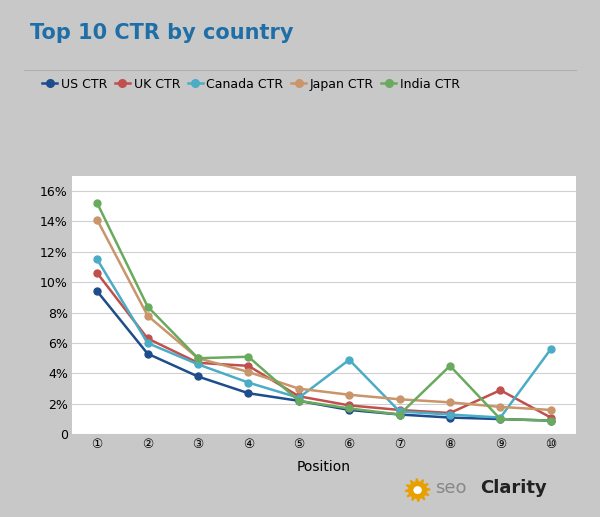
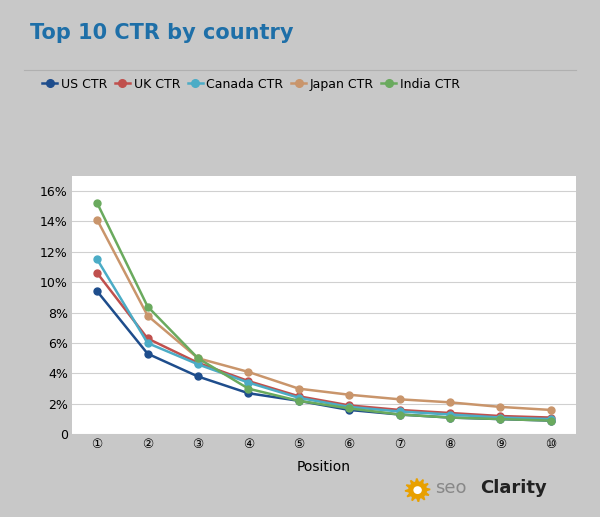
UK CTR/④: 4.5% -> 3.5%
India CTR/④: 5.1% -> 3.0%
Canada CTR/⑥: 4.9% -> 1.8%
India CTR/⑧: 4.5% -> 1.1%
UK CTR/⑨: 2.9% -> 1.2%
Canada CTR/⑩: 5.6% -> 1.0%
